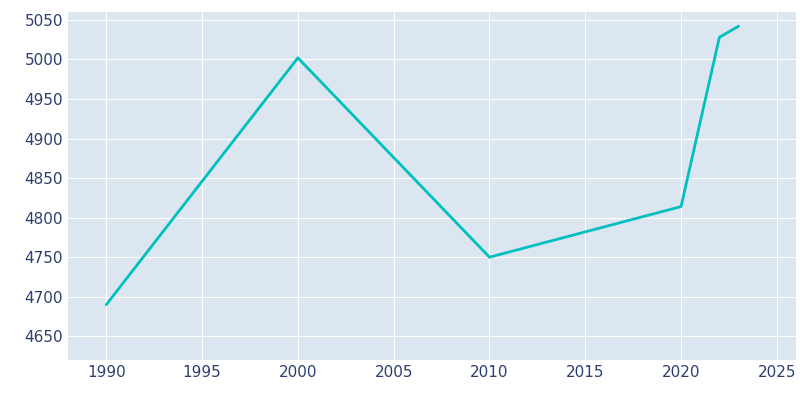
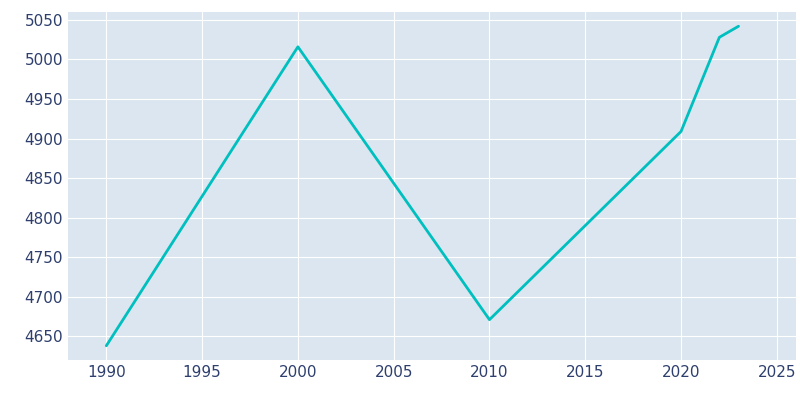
1990: 4690 -> 4638
2000: 5002 -> 5016
2010: 4750 -> 4671
2020: 4814 -> 4909
